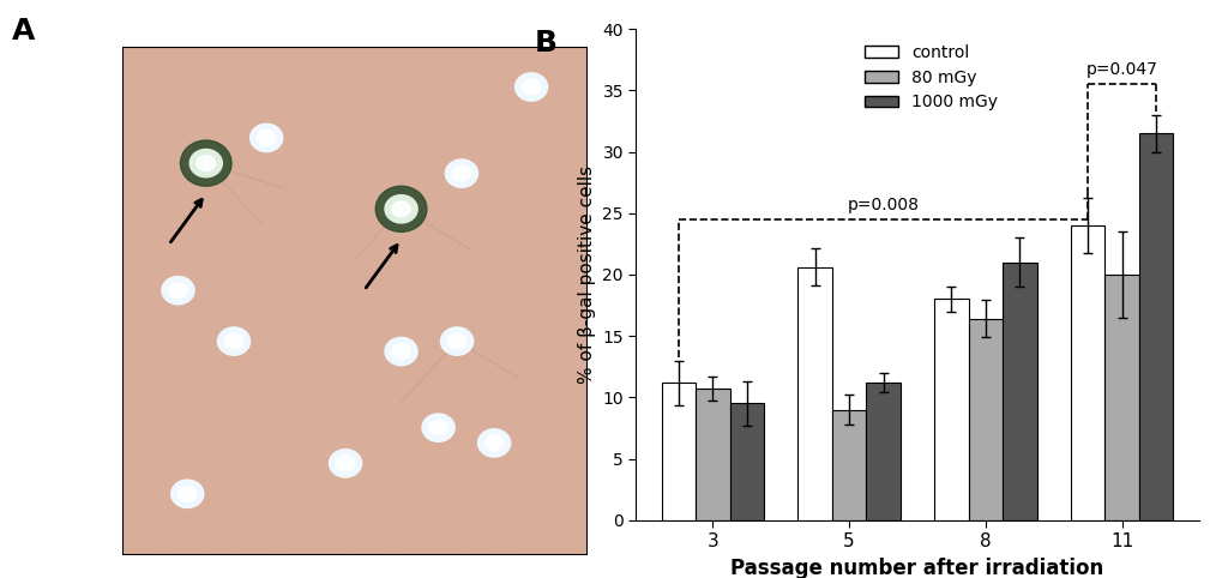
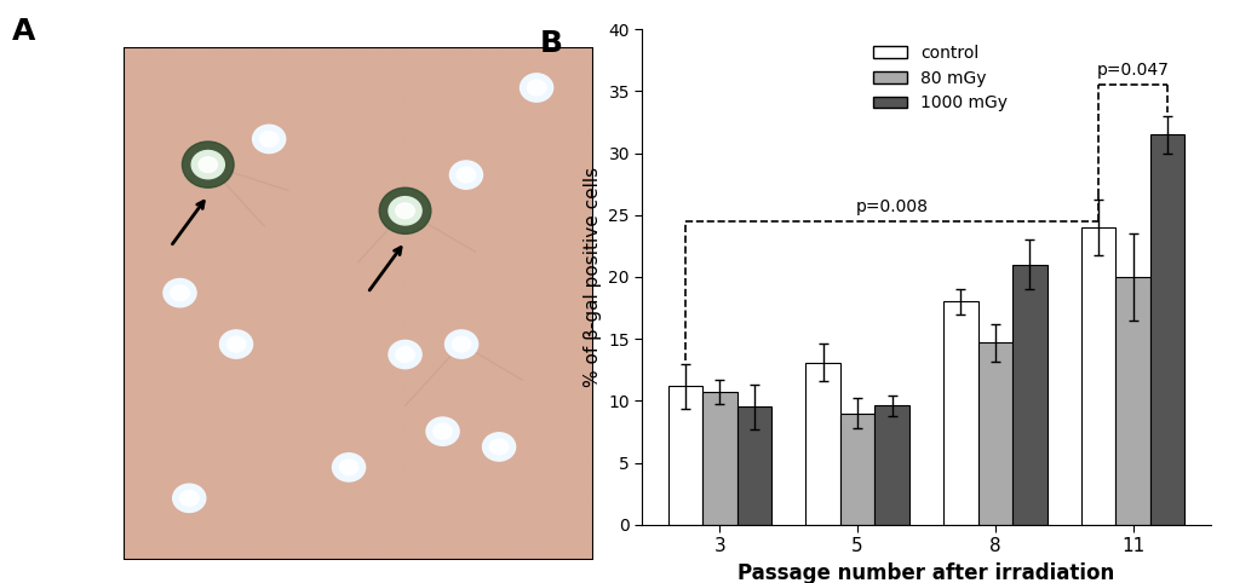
control/5: 20.6 -> 13.1
1000 mGy/5: 11.2 -> 9.6
80 mGy/8: 16.4 -> 14.7
